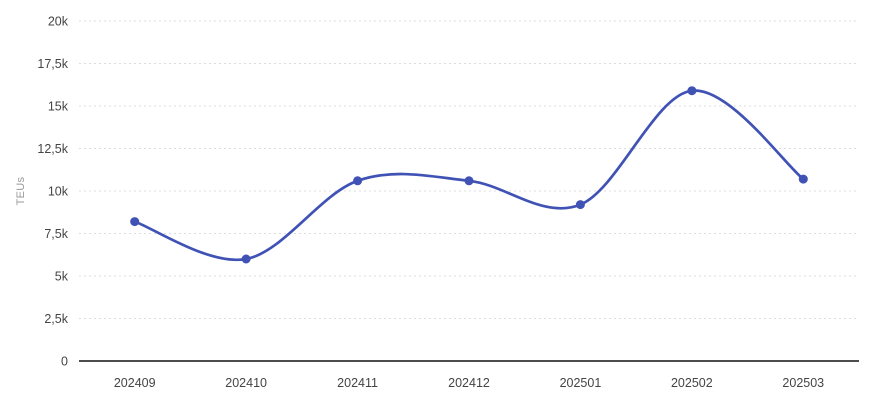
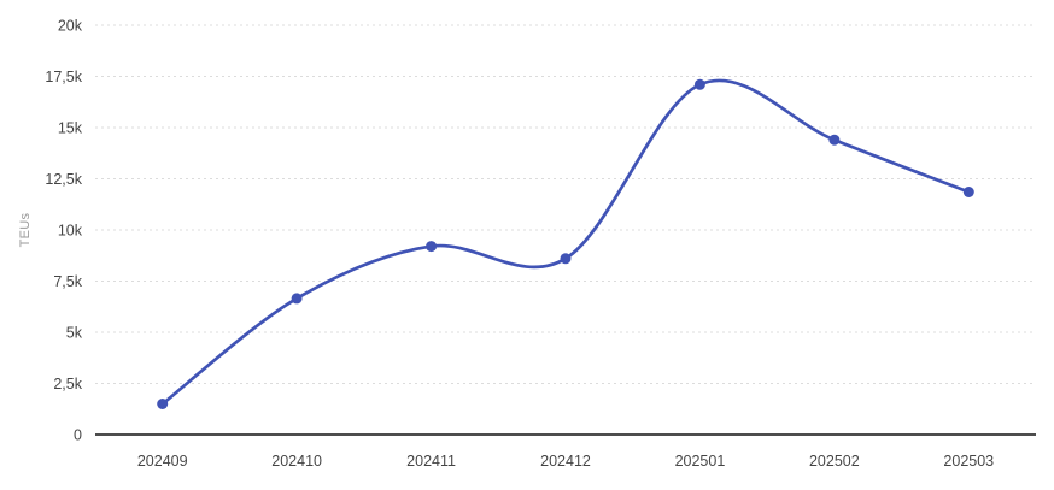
202409: 8.2k -> 1.5k
202410: 6.0k -> 6.6k
202411: 10.6k -> 9.2k
202412: 10.6k -> 8.6k
202501: 9.2k -> 17.1k
202502: 15.9k -> 14.4k
202503: 10.7k -> 11.8k
